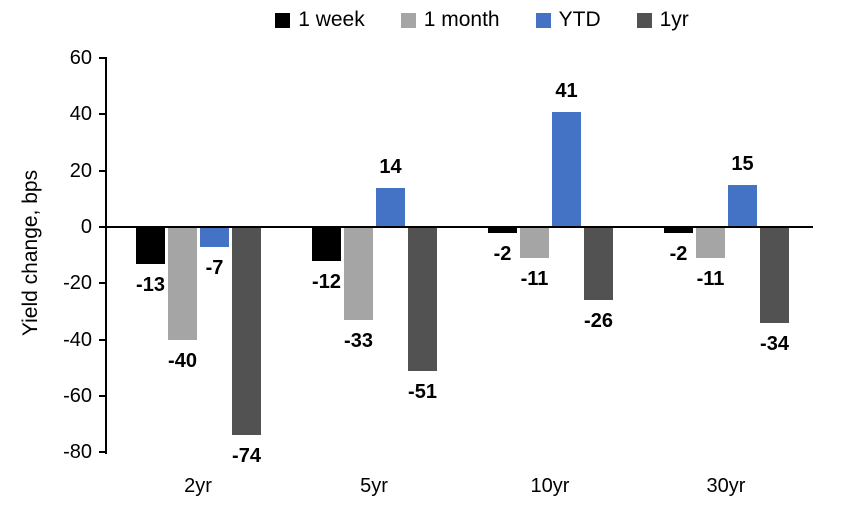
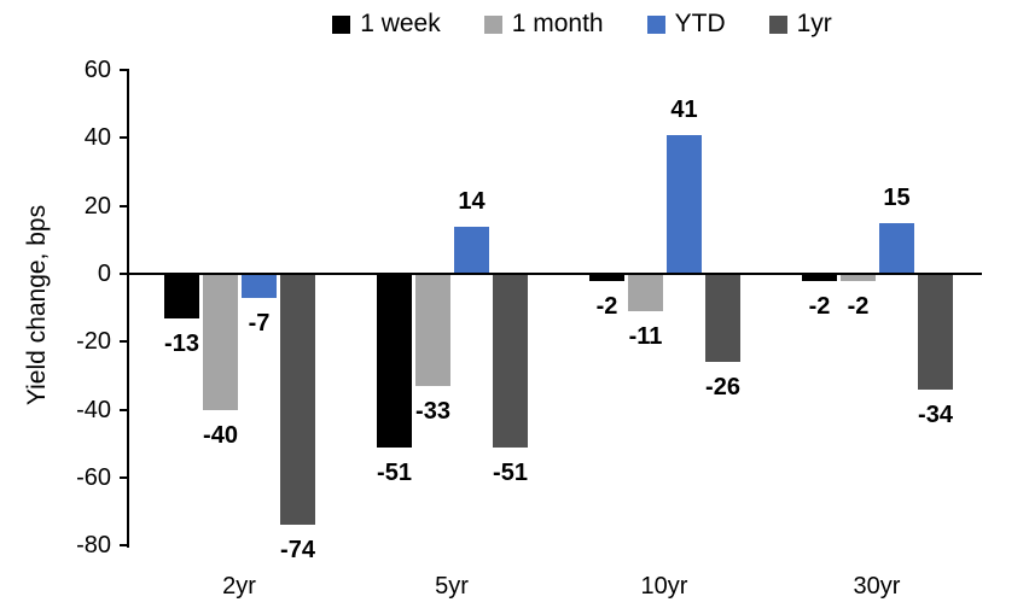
1 week/5yr: -12 -> -51
1 month/30yr: -11 -> -2
